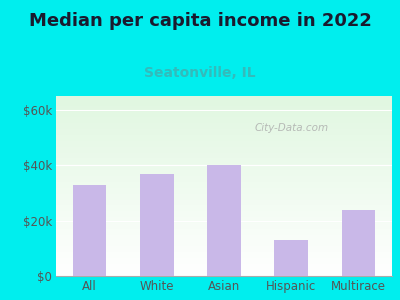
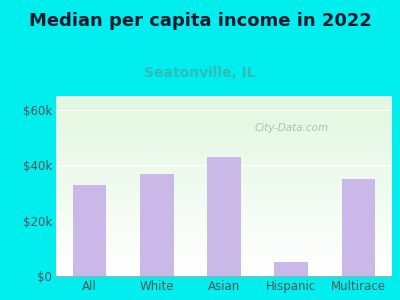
Asian: $40k -> $43k
Hispanic: $13k -> $5k
Multirace: $24k -> $35k
